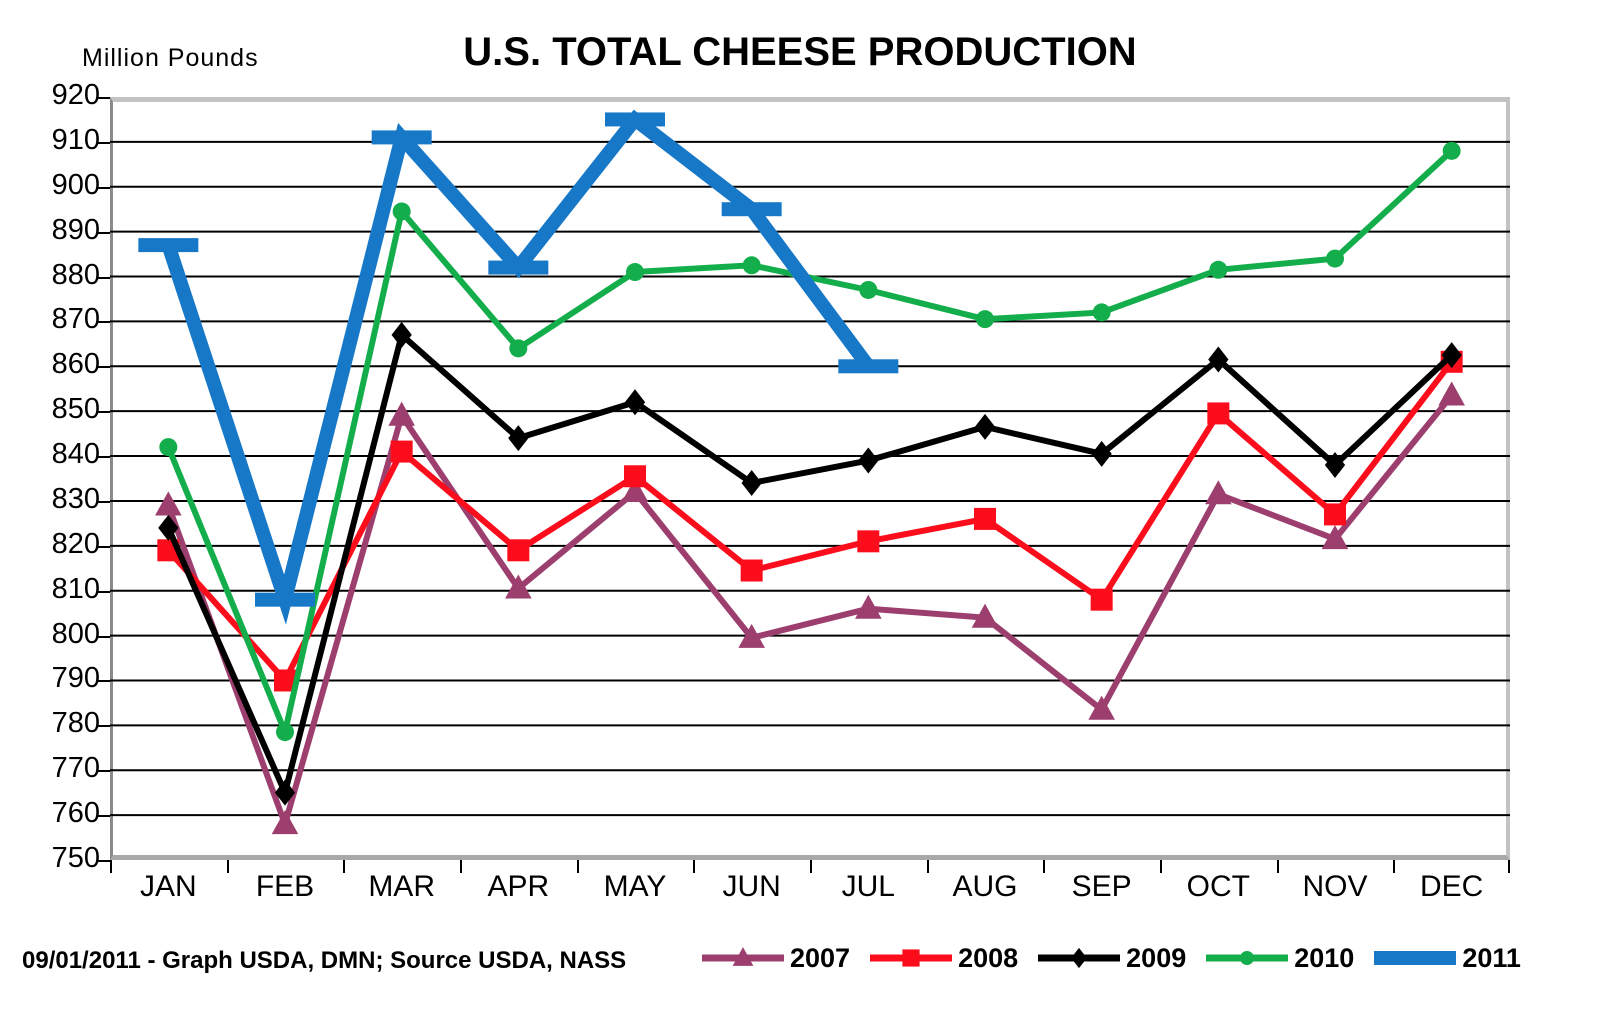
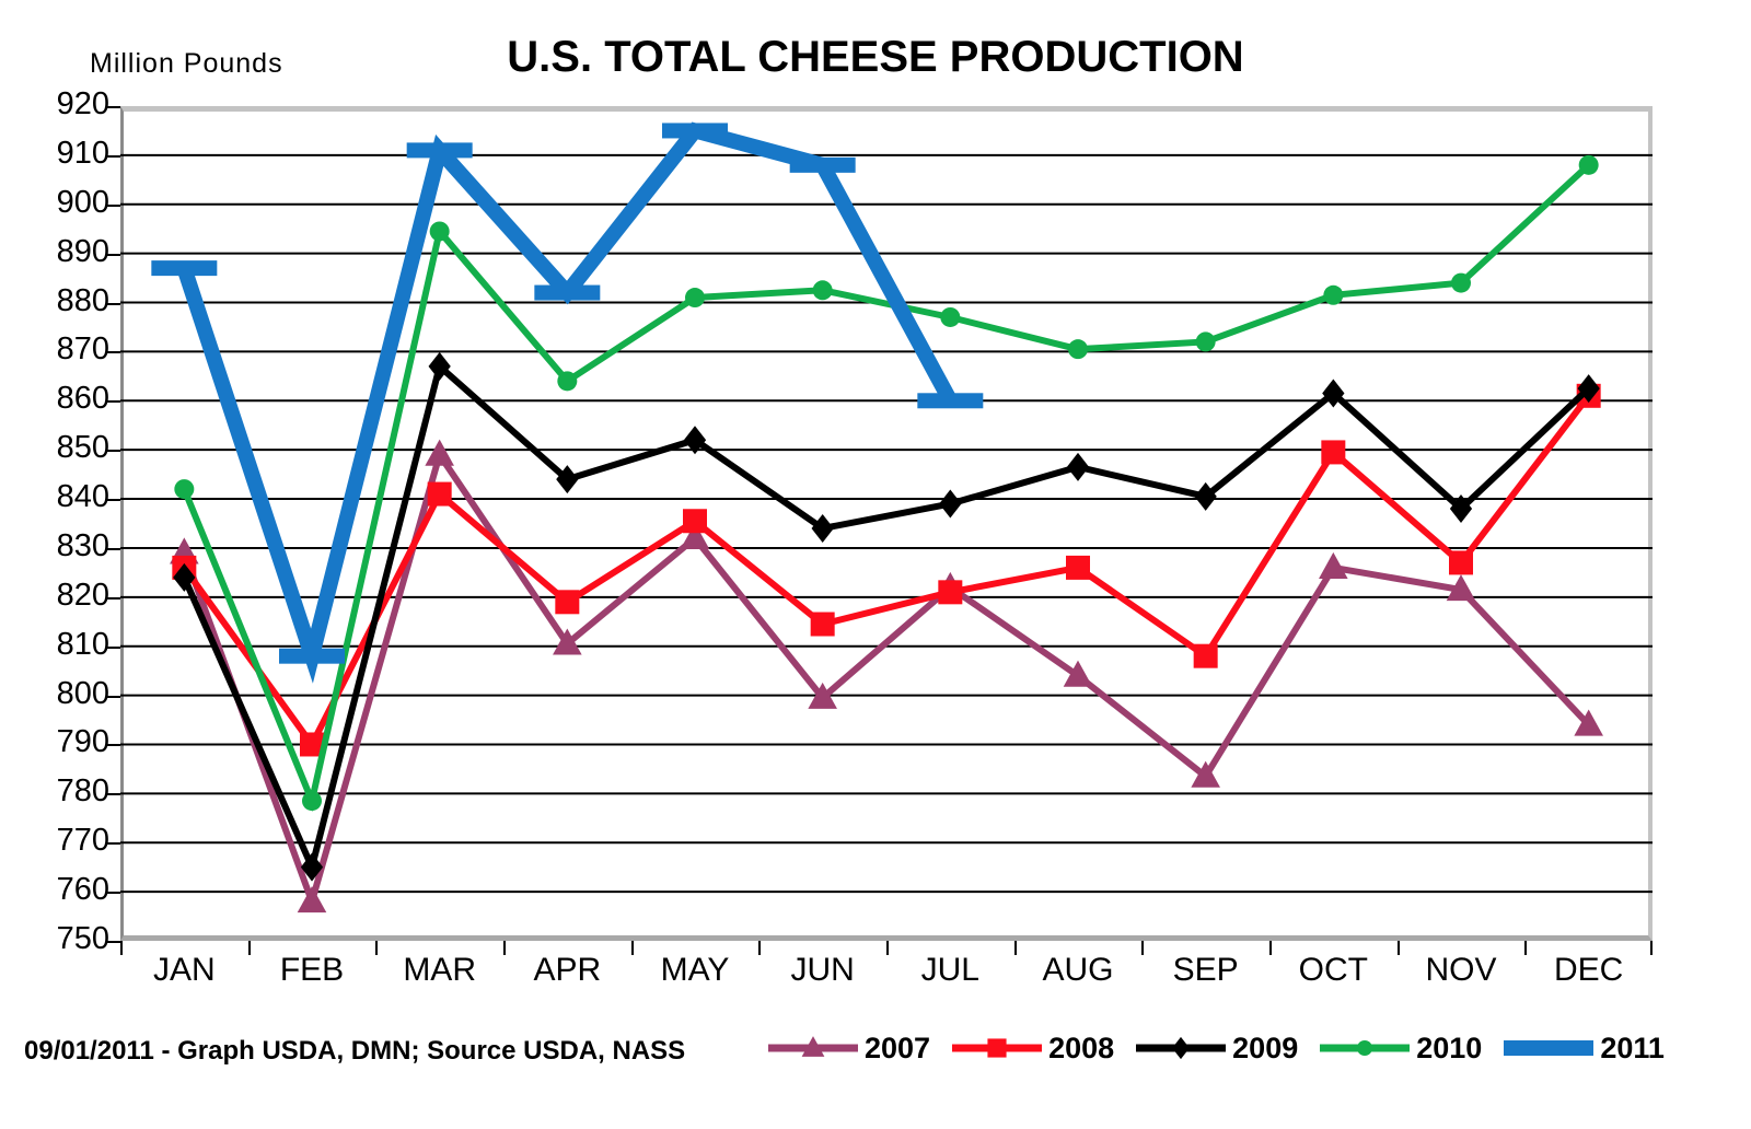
2008/JAN: 819 -> 826
2011/JUN: 895 -> 908
2007/JUL: 806 -> 822
2007/OCT: 832 -> 826
2007/DEC: 854 -> 794
